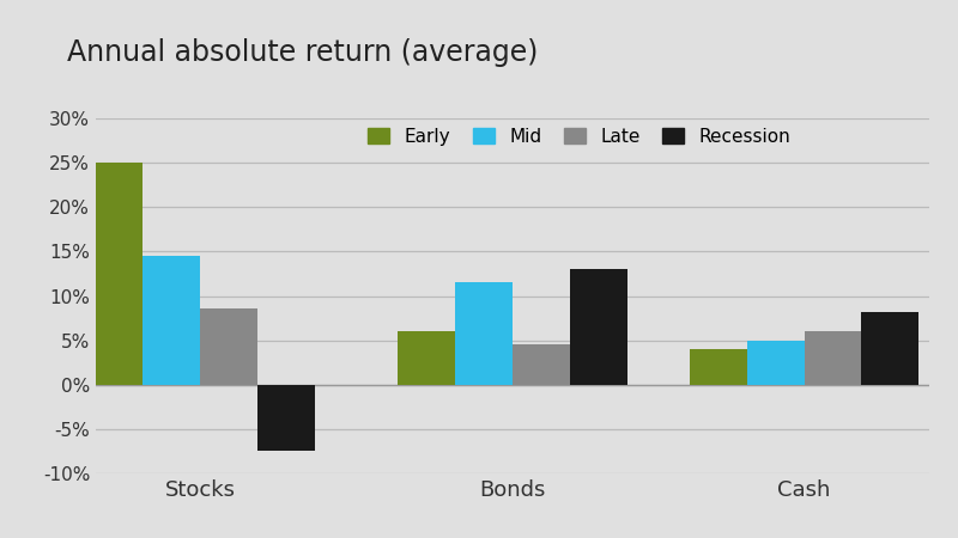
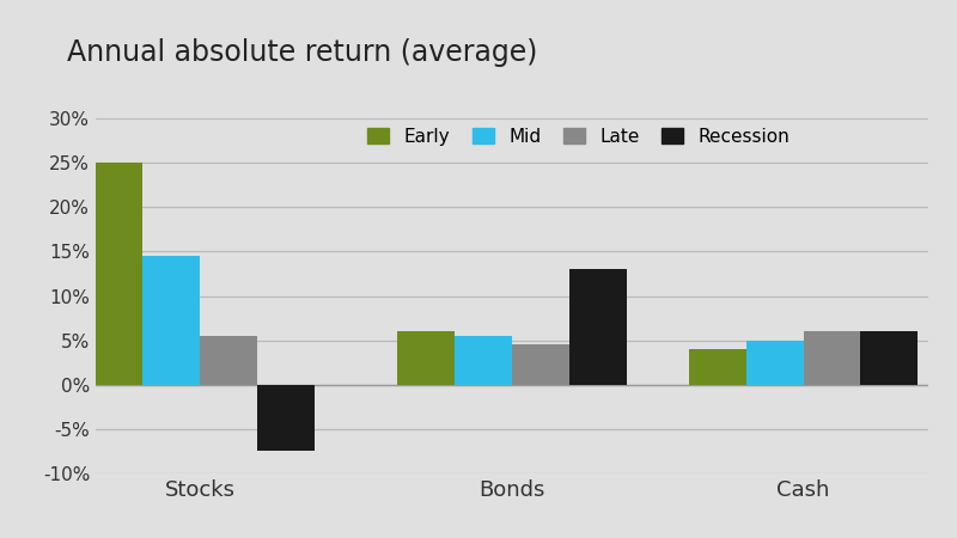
Late/Stocks: 8.6% -> 5.5%
Mid/Bonds: 11.6% -> 5.5%
Recession/Cash: 8.2% -> 6.0%
